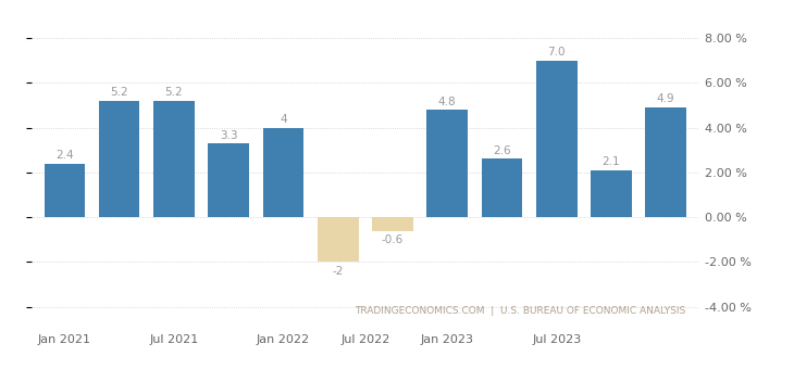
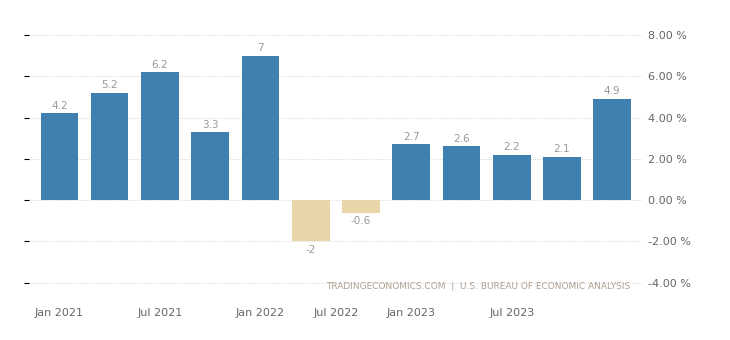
Jan 2021: 2.4 -> 4.2
Jul 2021: 5.2 -> 6.2
Jan 2022: 4 -> 7
Jan 2023: 4.8 -> 2.7
Jul 2023: 7.0 -> 2.2
